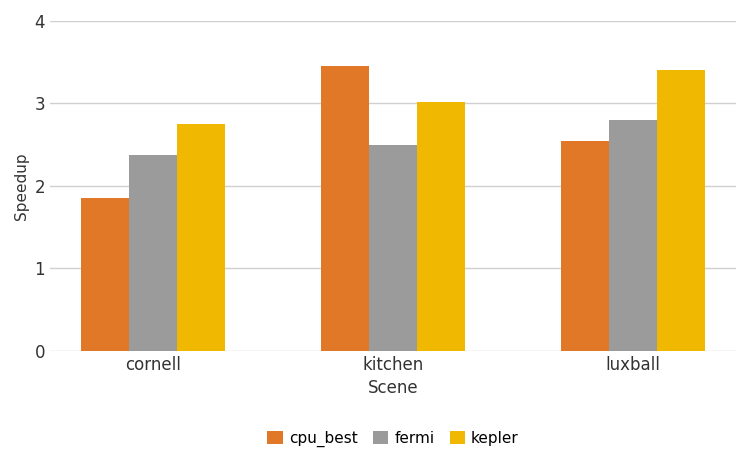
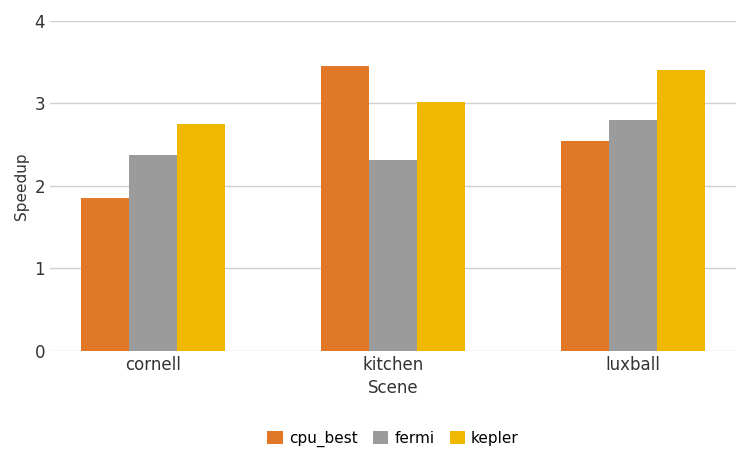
fermi/kitchen: 2.50 -> 2.32
